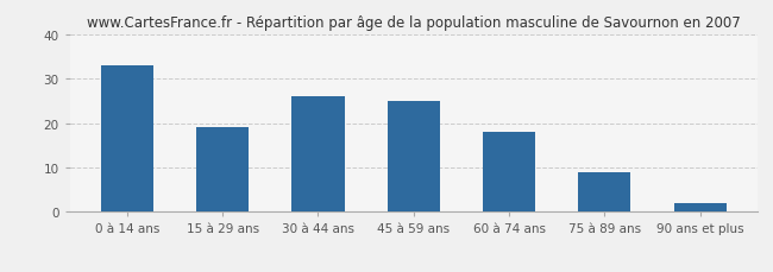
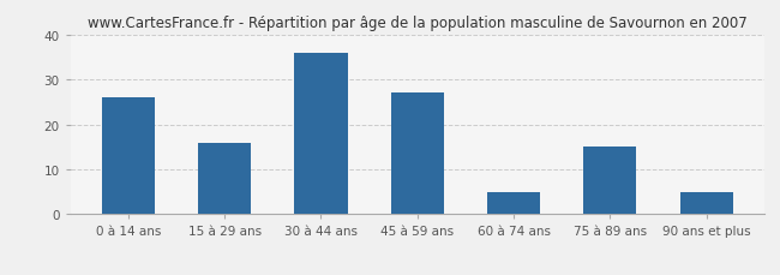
0 à 14 ans: 33 -> 26
15 à 29 ans: 19 -> 16
30 à 44 ans: 26 -> 36
45 à 59 ans: 25 -> 27
60 à 74 ans: 18 -> 5
75 à 89 ans: 9 -> 15
90 ans et plus: 2 -> 5
